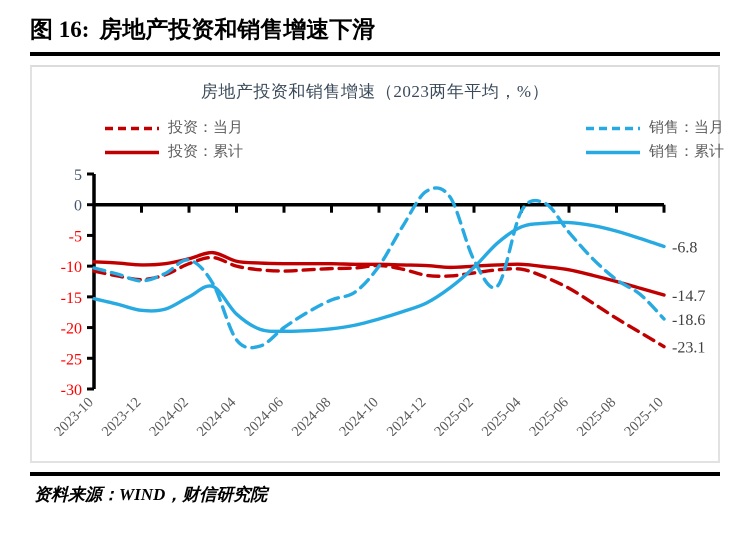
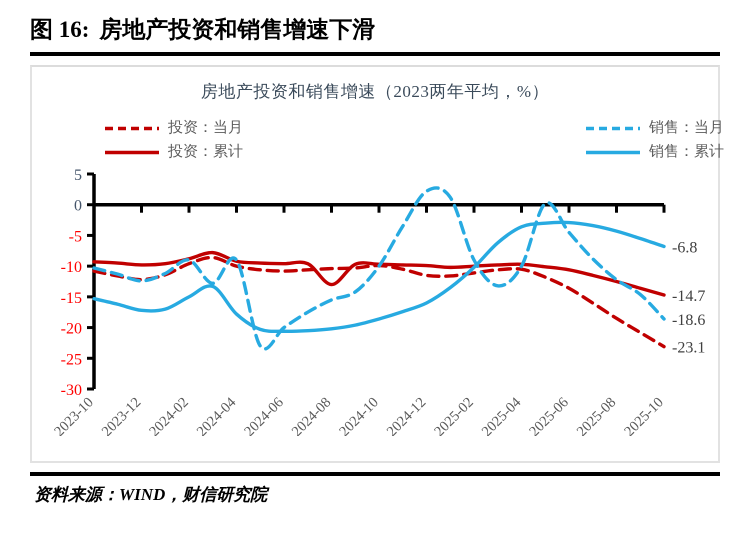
销售：当月/2024-04: -22 -> -9
投资：累计/2024-08: -10 -> -13
销售：当月/2025-04: -1 -> -10
